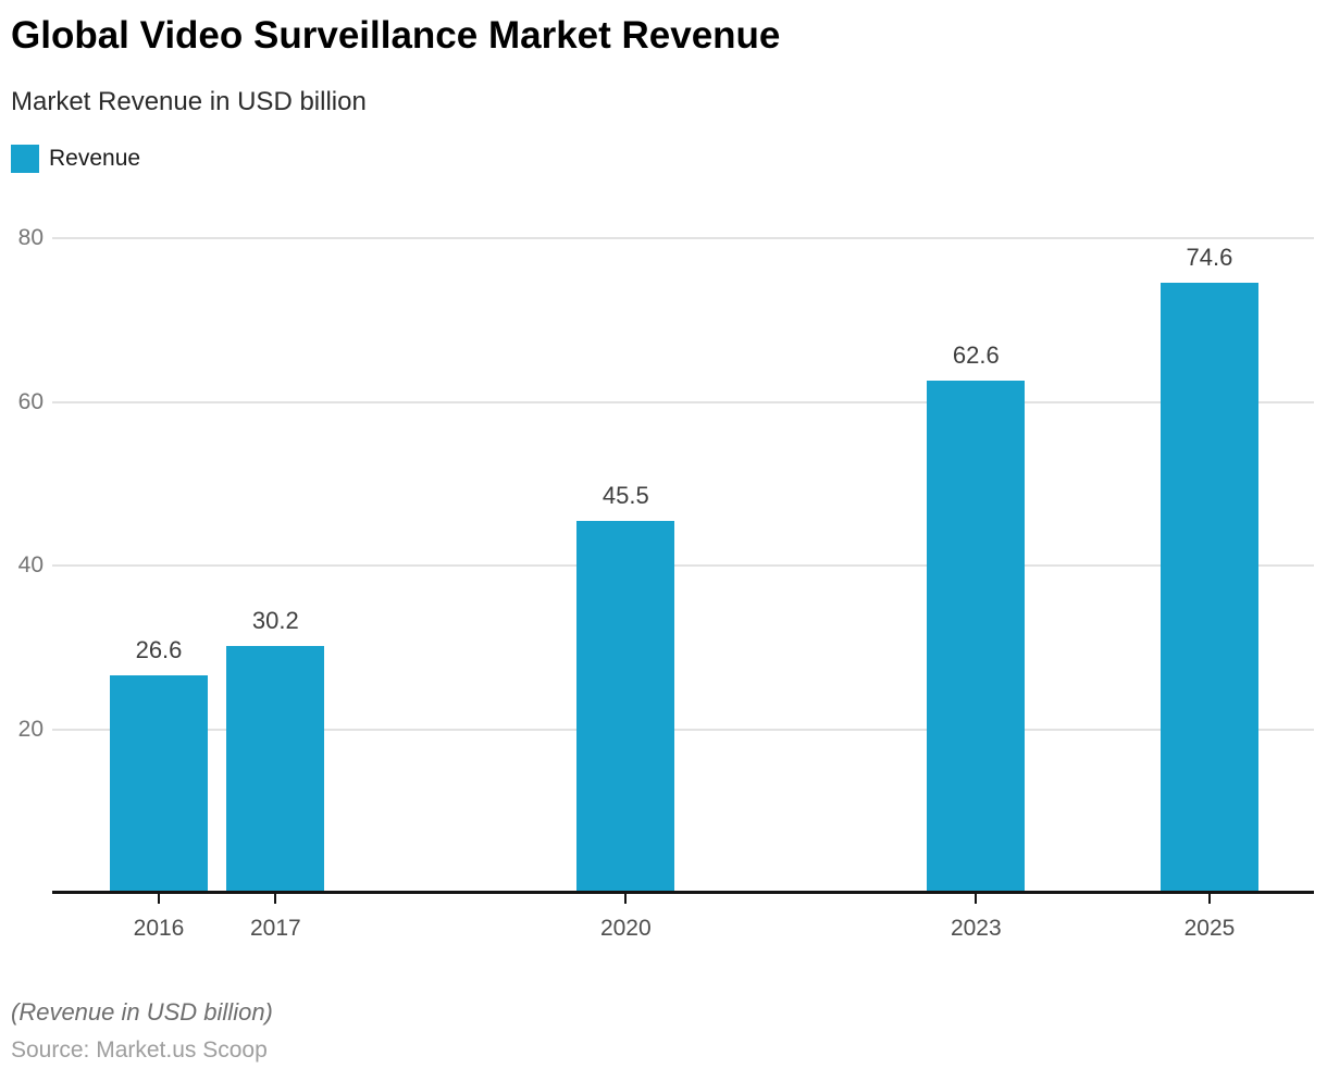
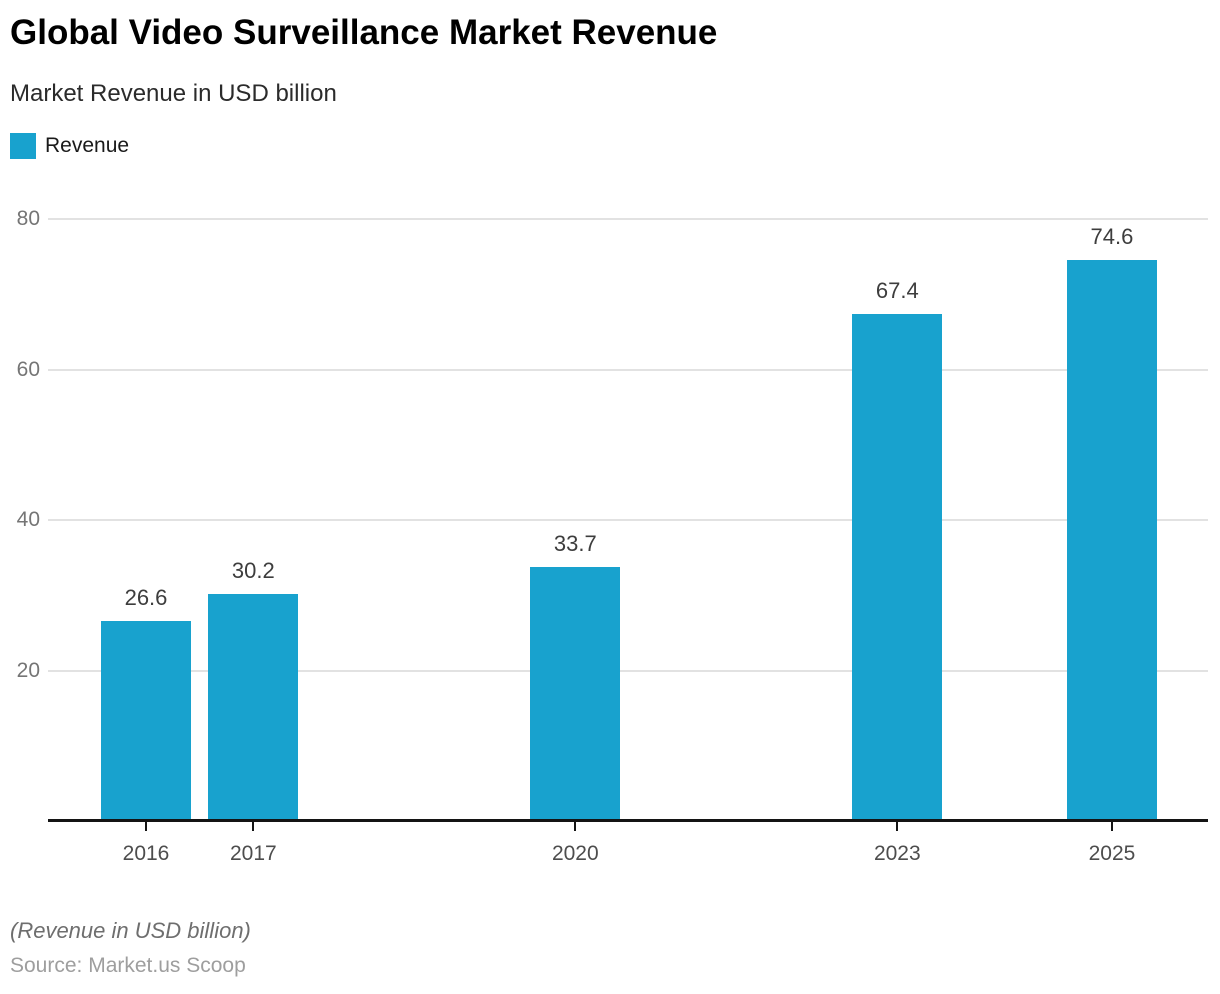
2020: 45.5 -> 33.7
2023: 62.6 -> 67.4
